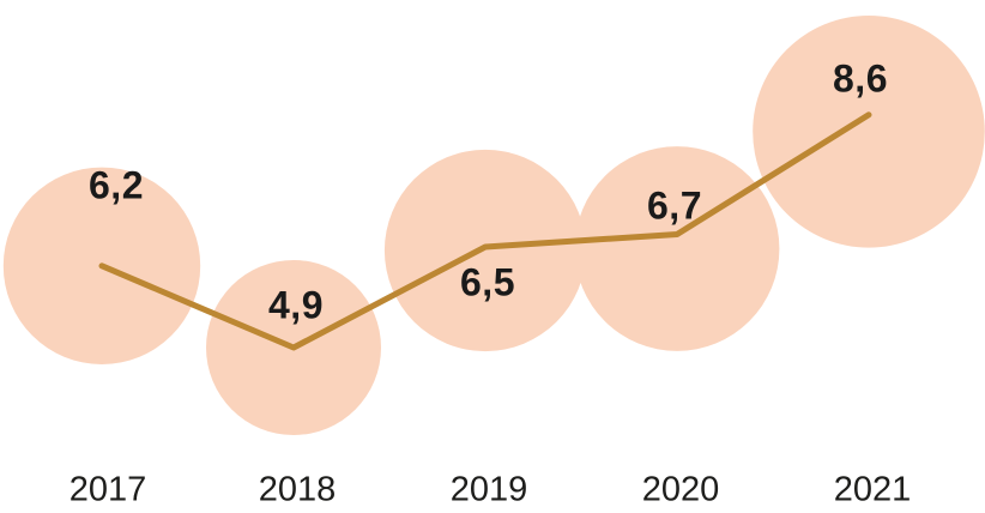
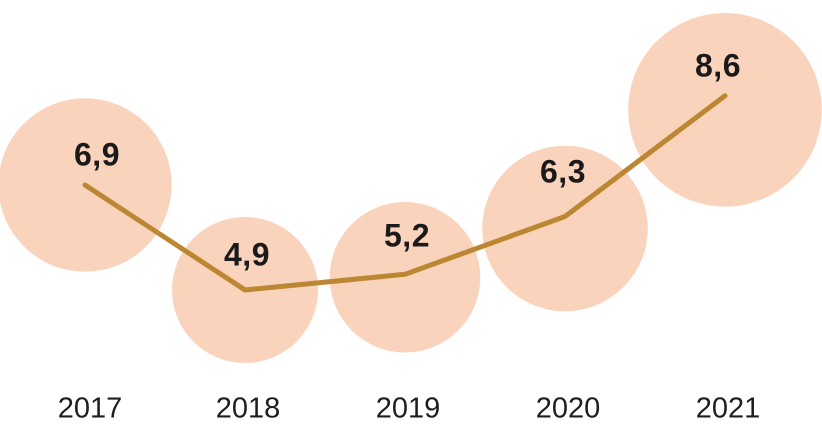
2017: 6,2 -> 6,9
2019: 6,5 -> 5,2
2020: 6,7 -> 6,3
